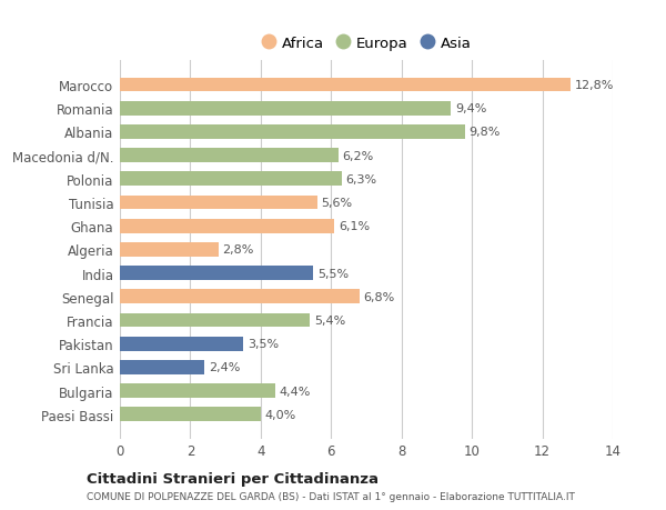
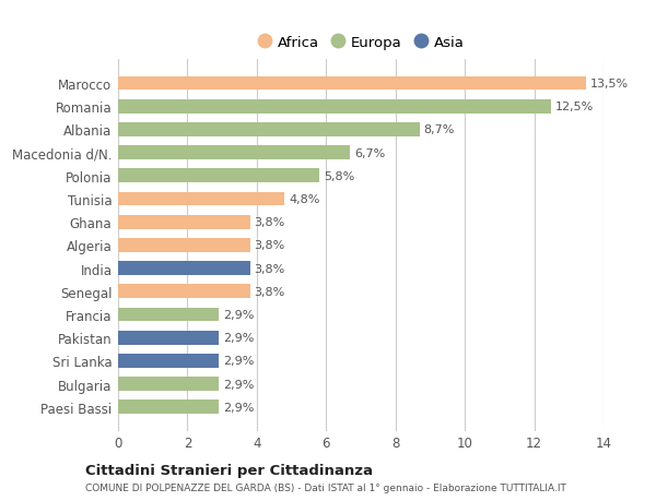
Marocco: 12,8% -> 13,5%
Romania: 9,4% -> 12,5%
Albania: 9,8% -> 8,7%
Macedonia d/N.: 6,2% -> 6,7%
Polonia: 6,3% -> 5,8%
Tunisia: 5,6% -> 4,8%
Ghana: 6,1% -> 3,8%
Algeria: 2,8% -> 3,8%
India: 5,5% -> 3,8%
Senegal: 6,8% -> 3,8%
Francia: 5,4% -> 2,9%
Pakistan: 3,5% -> 2,9%
Sri Lanka: 2,4% -> 2,9%
Bulgaria: 4,4% -> 2,9%
Paesi Bassi: 4,0% -> 2,9%
